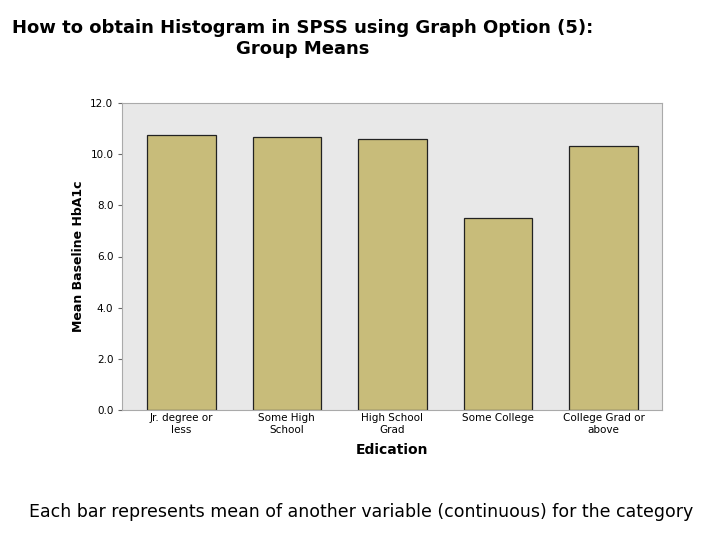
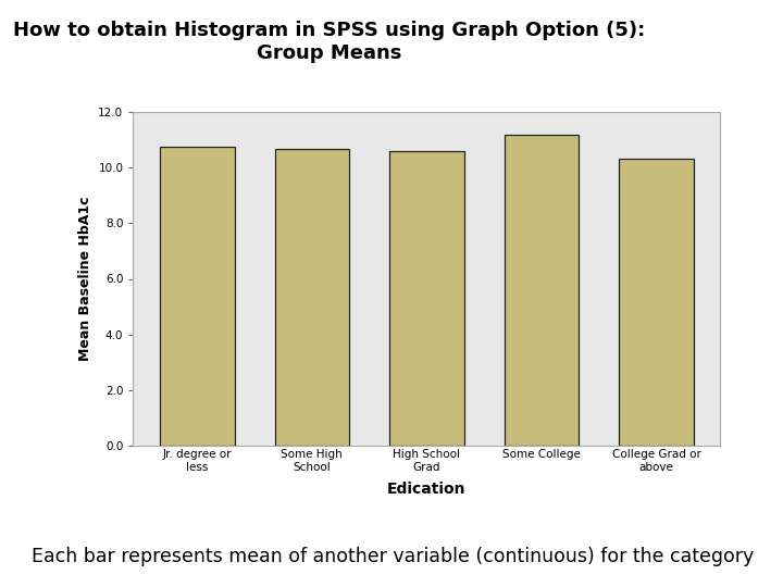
Some College: 7.50 -> 11.15
